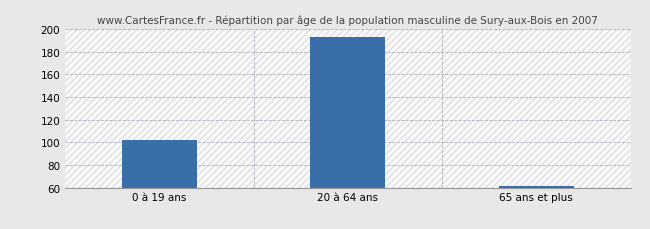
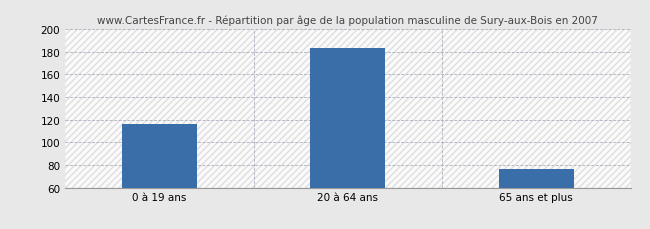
0 à 19 ans: 102 -> 116
20 à 64 ans: 193 -> 183
65 ans et plus: 61 -> 76
